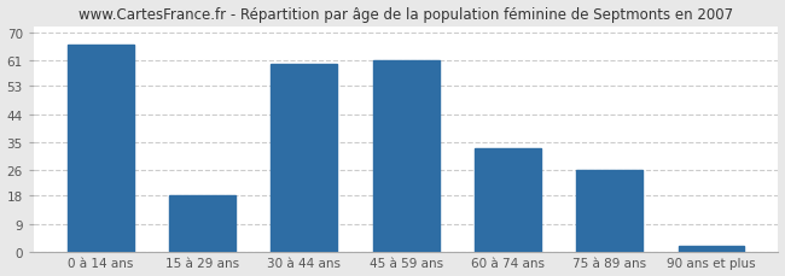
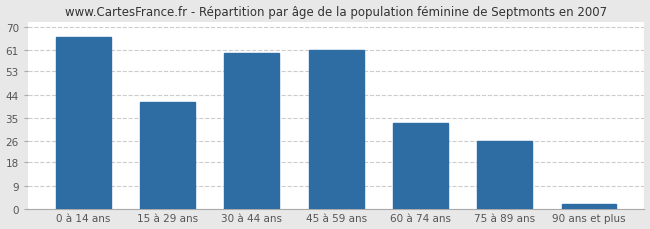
15 à 29 ans: 18 -> 41
